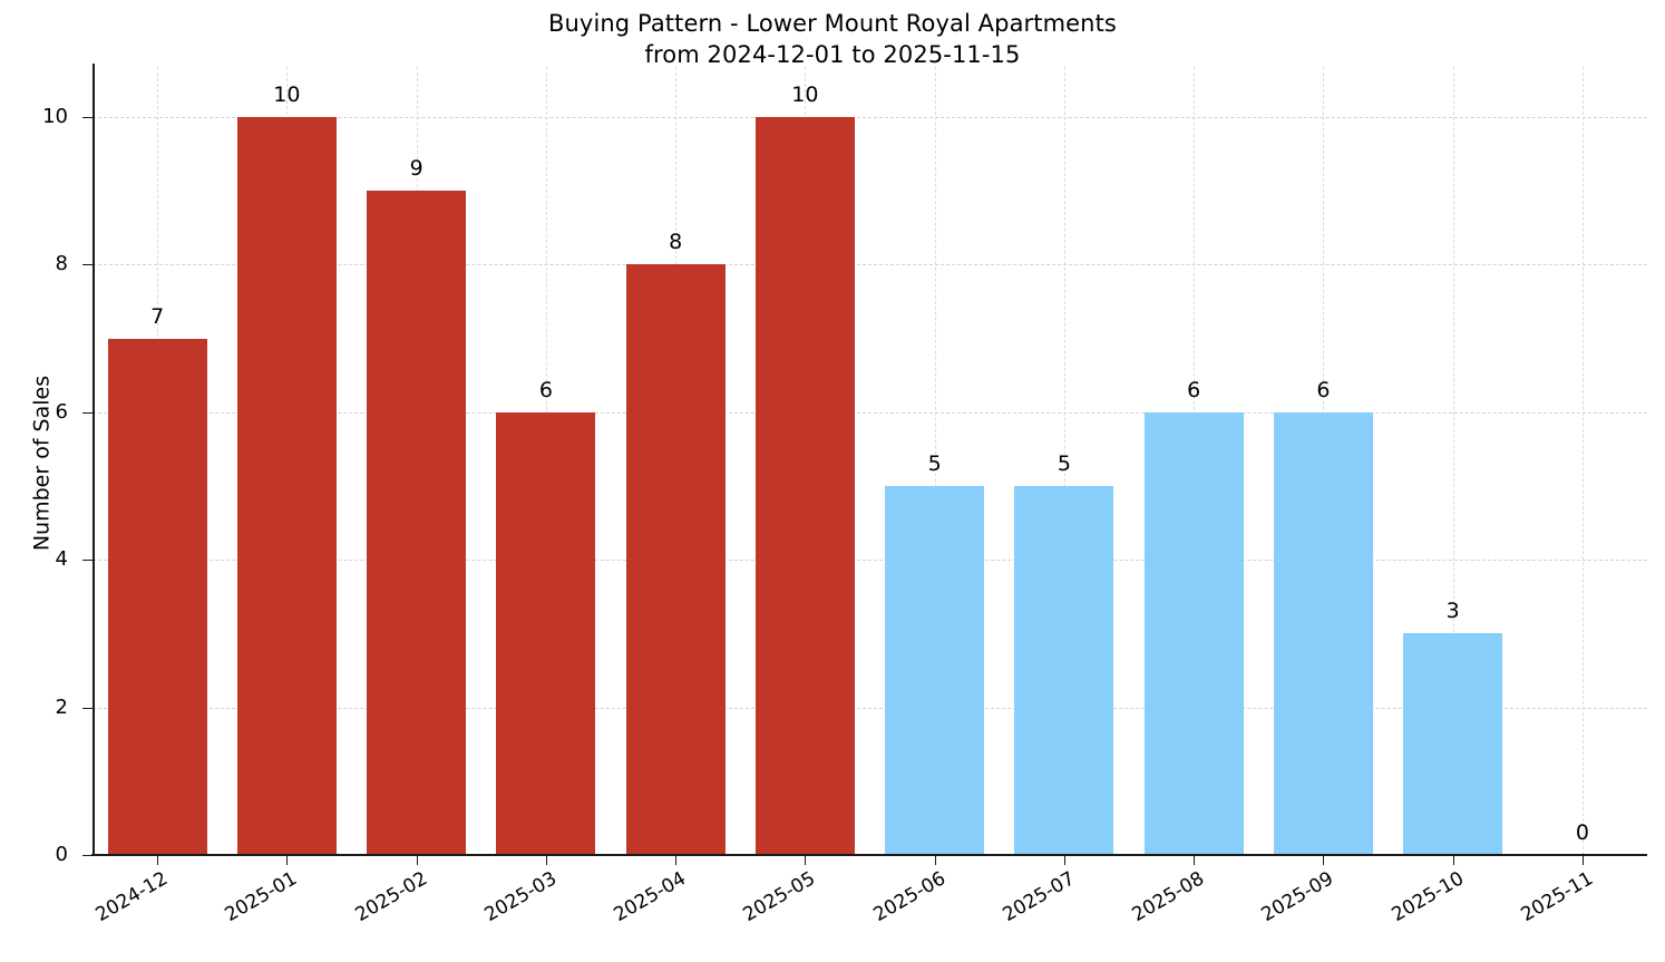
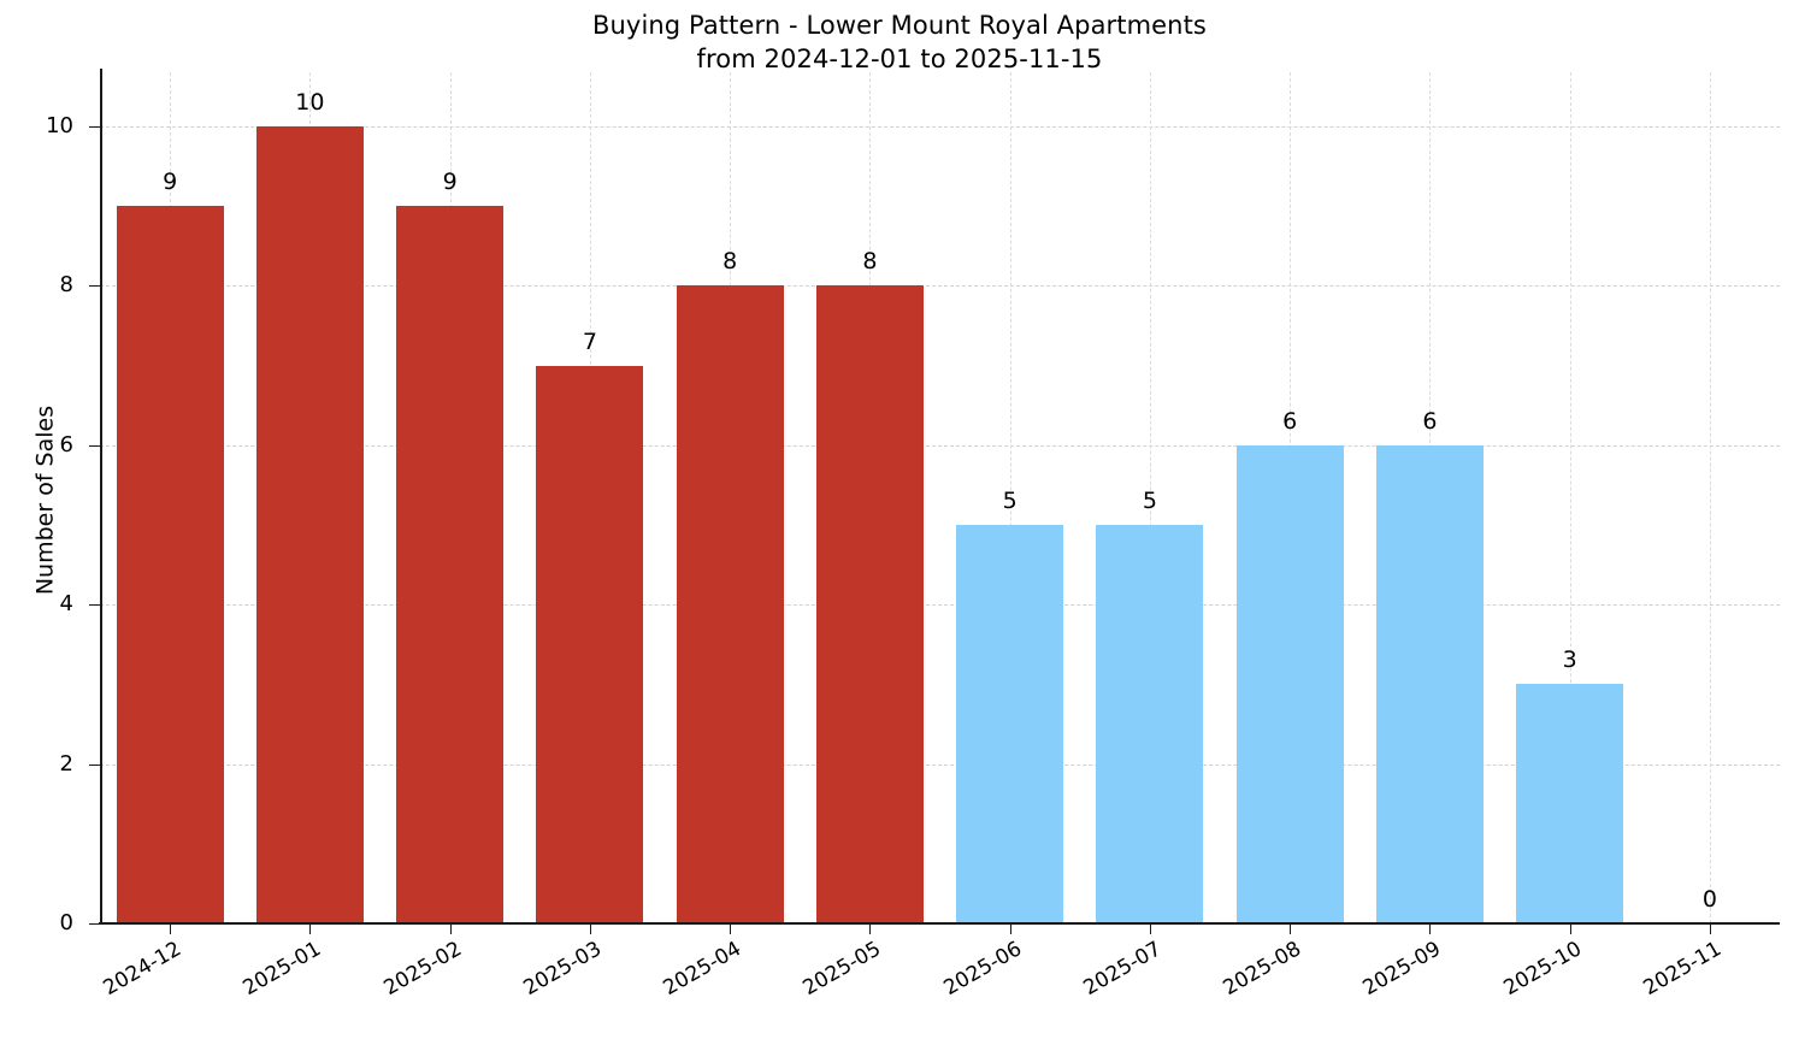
2024-12: 7 -> 9
2025-03: 6 -> 7
2025-05: 10 -> 8
